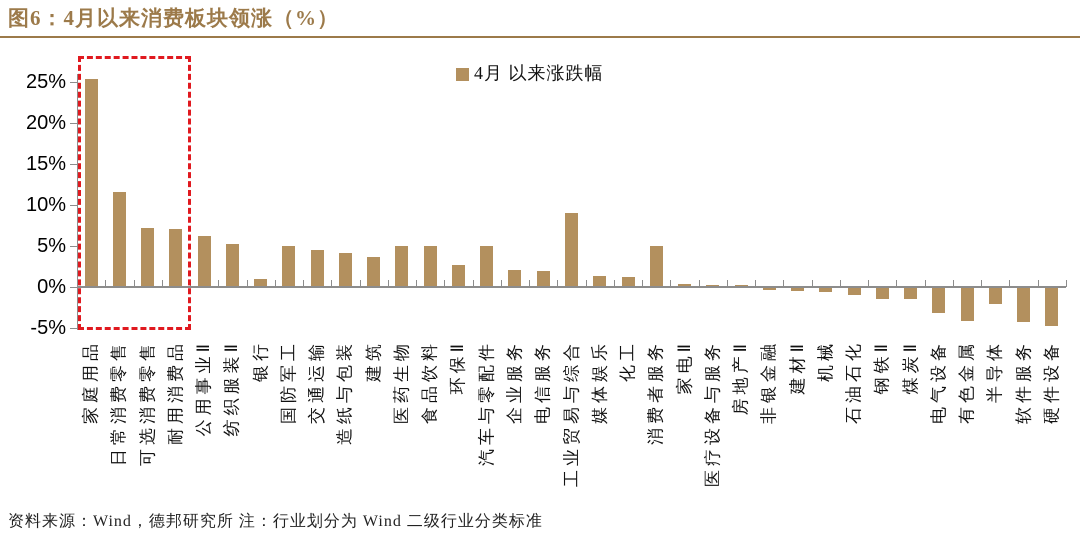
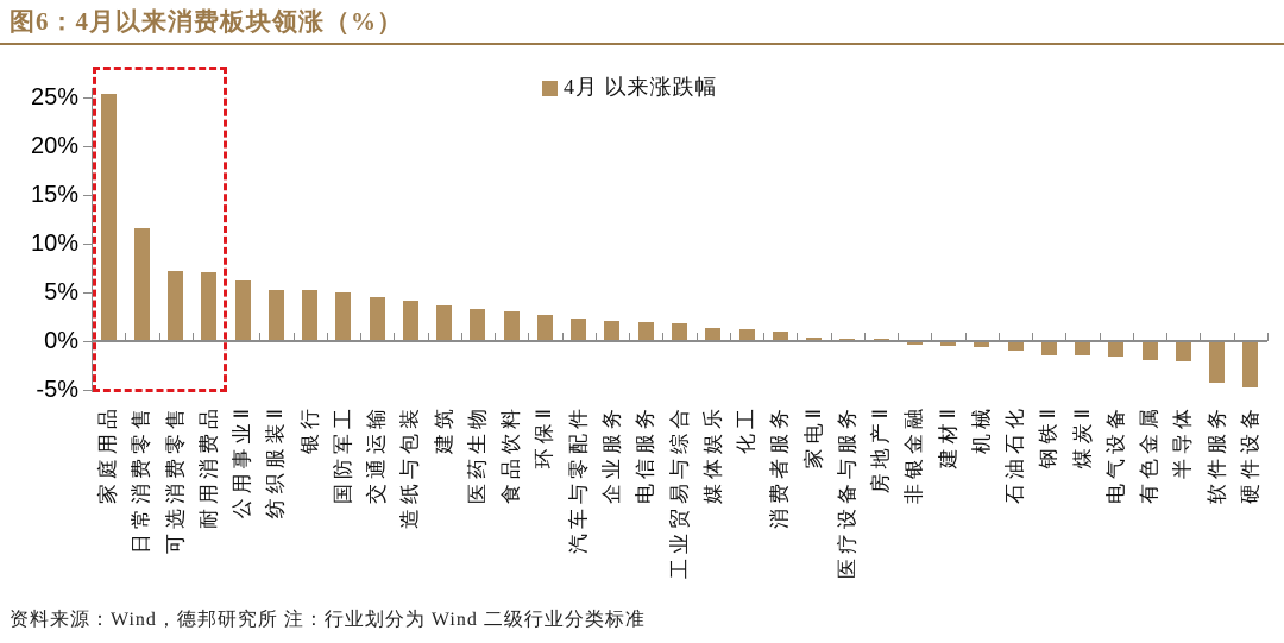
银行: 1% -> 5%
医药生物: 5% -> 3%
食品饮料: 5% -> 3%
汽车与零配件: 5% -> 2%
工业贸易与综合: 9% -> 2%
消费者服务: 5% -> 1%
电气设备: -3% -> -2%
有色金属: -4% -> -2%
